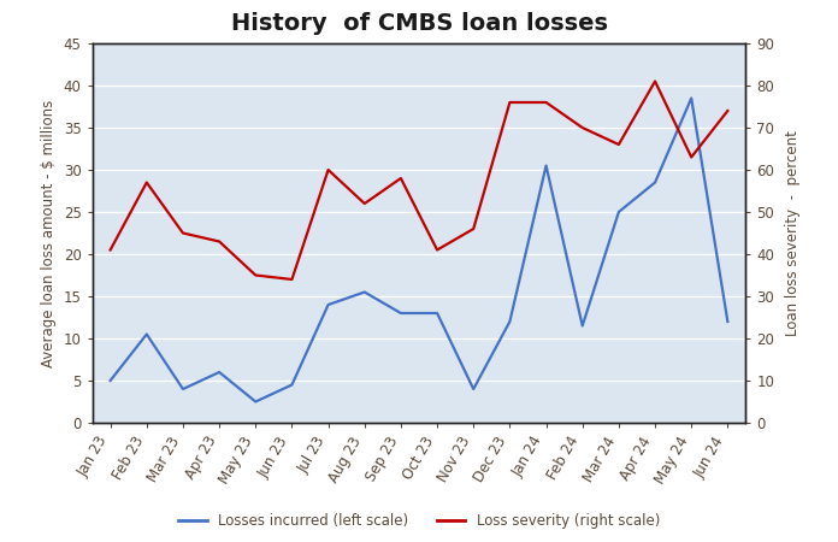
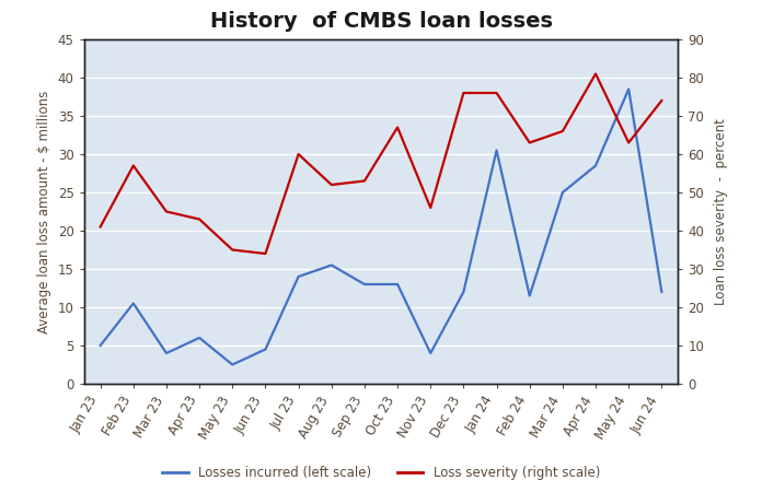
Loss severity (right scale)/Sep 23: 58 -> 53
Loss severity (right scale)/Oct 23: 41 -> 67
Loss severity (right scale)/Feb 24: 70 -> 63
